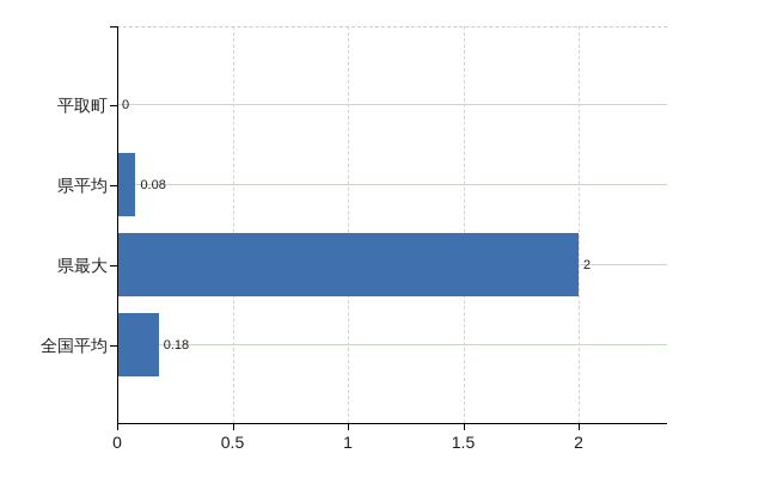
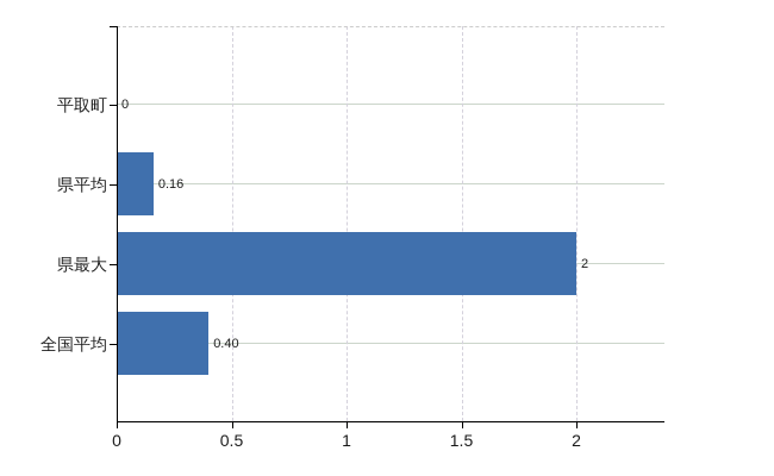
県平均: 0.08 -> 0.16
全国平均: 0.18 -> 0.40
